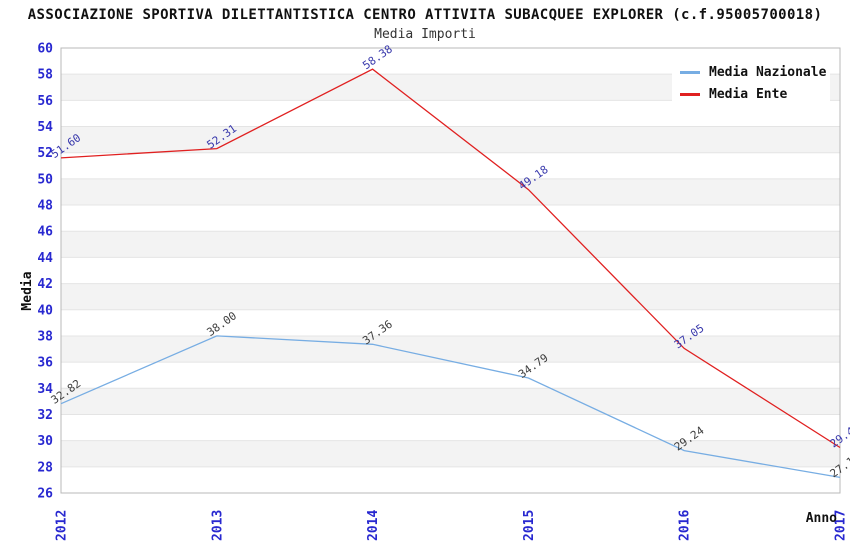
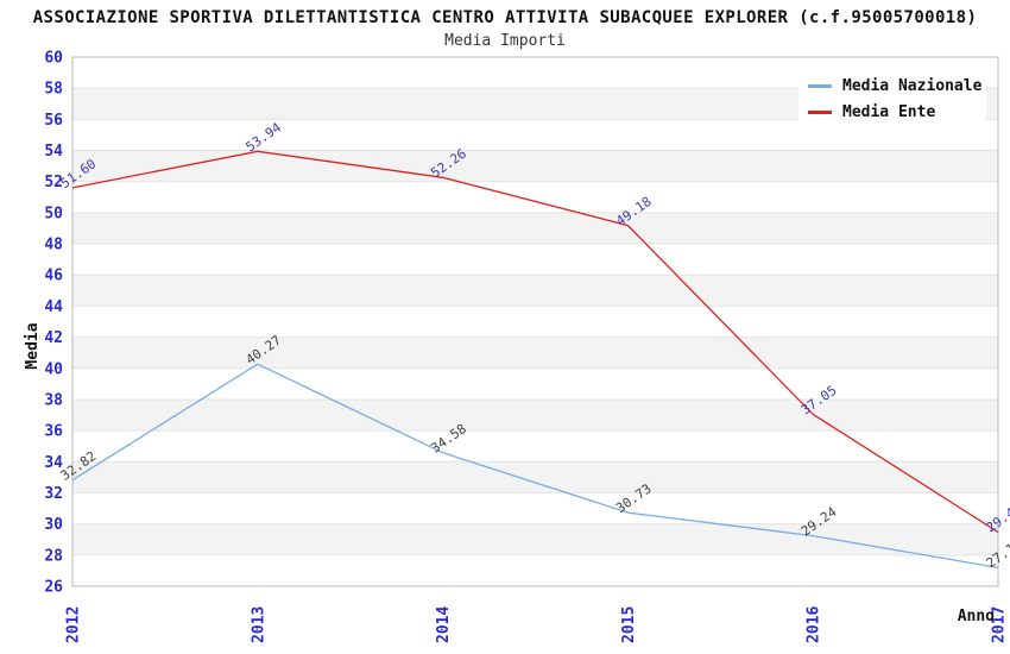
Media Nazionale/2013: 38.00 -> 40.27
Media Ente/2013: 52.31 -> 53.94
Media Nazionale/2014: 37.36 -> 34.58
Media Ente/2014: 58.38 -> 52.26
Media Nazionale/2015: 34.79 -> 30.73
